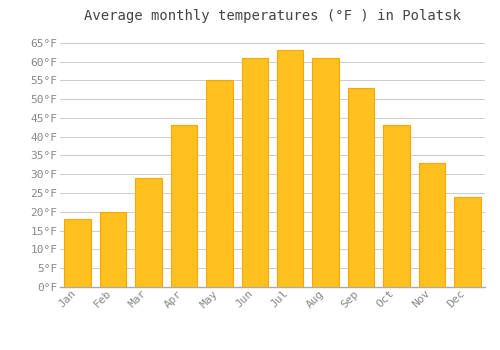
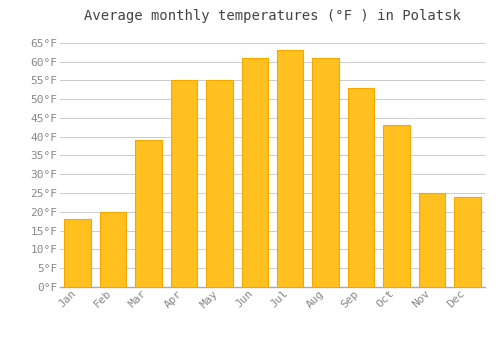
Mar: 29°F -> 39°F
Apr: 43°F -> 55°F
Nov: 33°F -> 25°F
